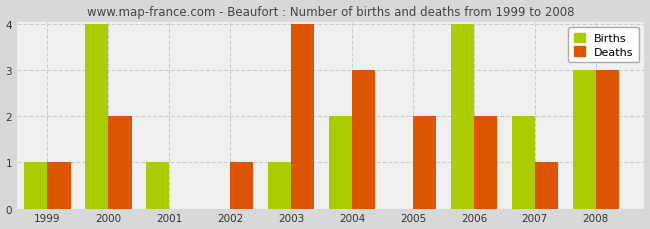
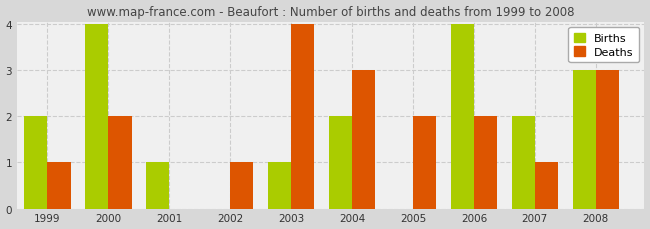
Births/1999: 1 -> 2
